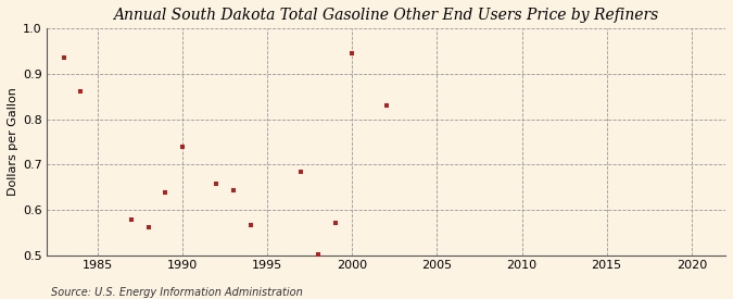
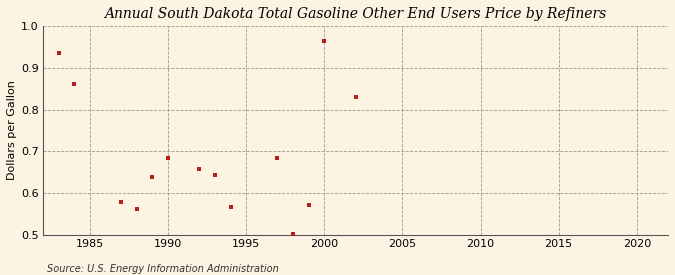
1990: 0.740 -> 0.685
2000: 0.945 -> 0.965
